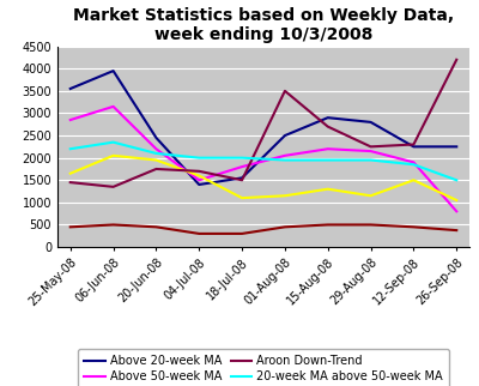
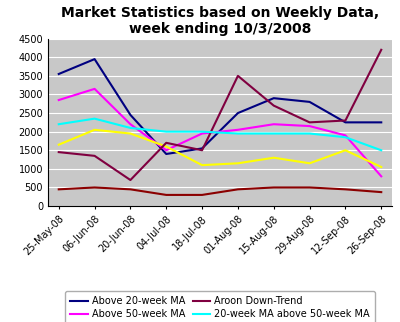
Aroon Down-Trend/20-Jun-08: 1750 -> 700
Above 50-week MA/18-Jul-08: 1800 -> 1950
